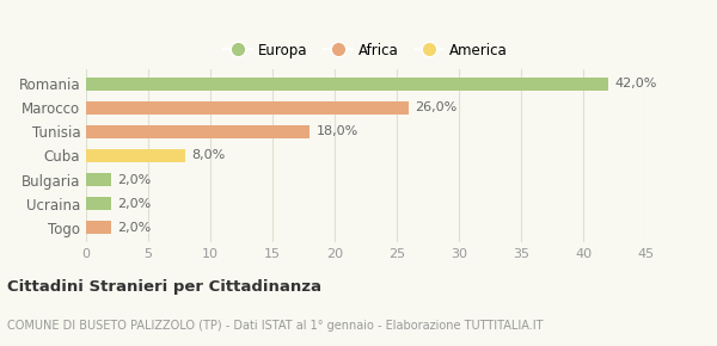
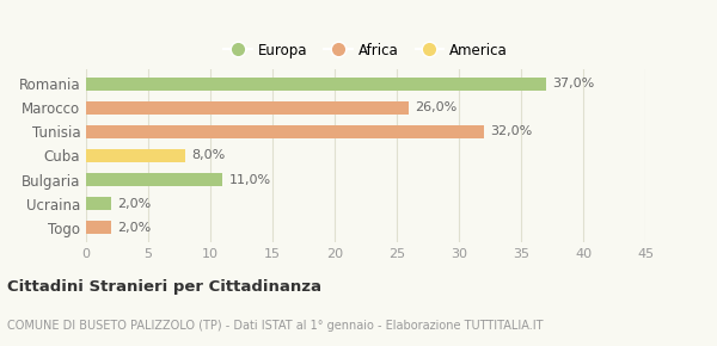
Romania: 42,0% -> 37,0%
Tunisia: 18,0% -> 32,0%
Bulgaria: 2,0% -> 11,0%
